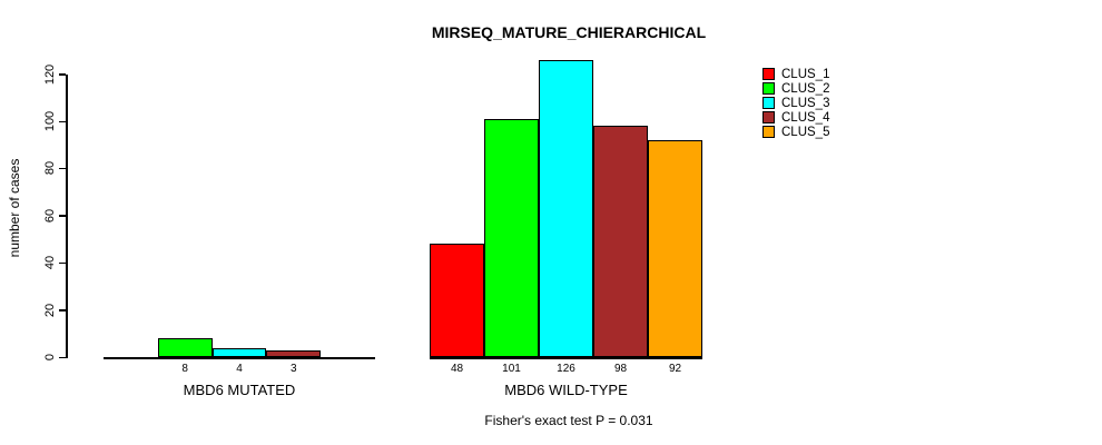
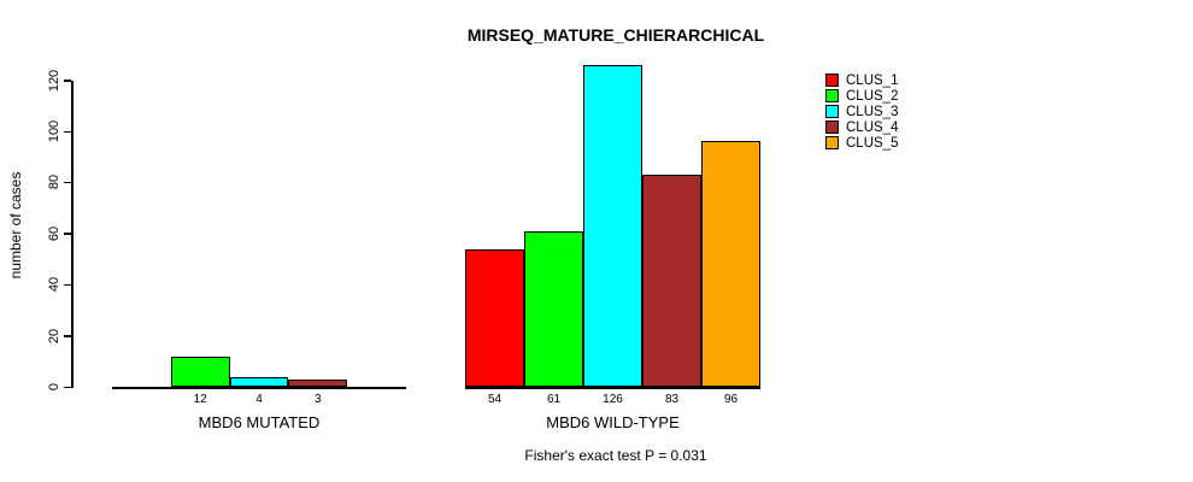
CLUS_2/MBD6 MUTATED: 8 -> 12
CLUS_1/MBD6 WILD-TYPE: 48 -> 54
CLUS_2/MBD6 WILD-TYPE: 101 -> 61
CLUS_4/MBD6 WILD-TYPE: 98 -> 83
CLUS_5/MBD6 WILD-TYPE: 92 -> 96
